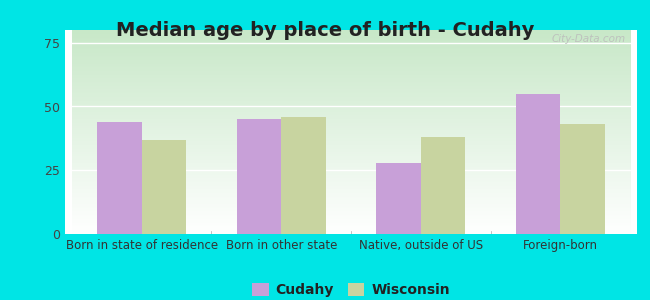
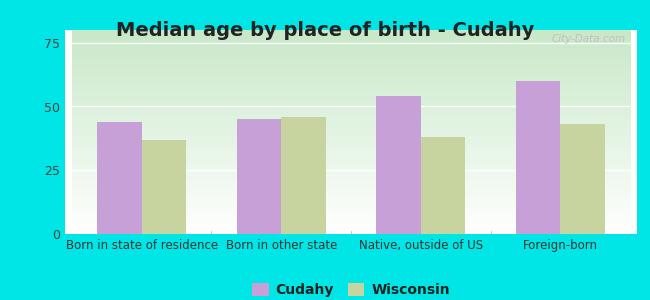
Cudahy/Native, outside of US: 28 -> 54
Cudahy/Foreign-born: 55 -> 60
